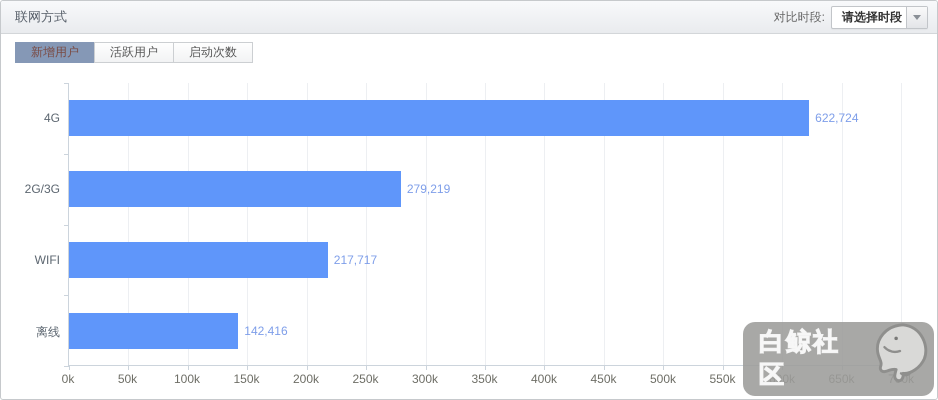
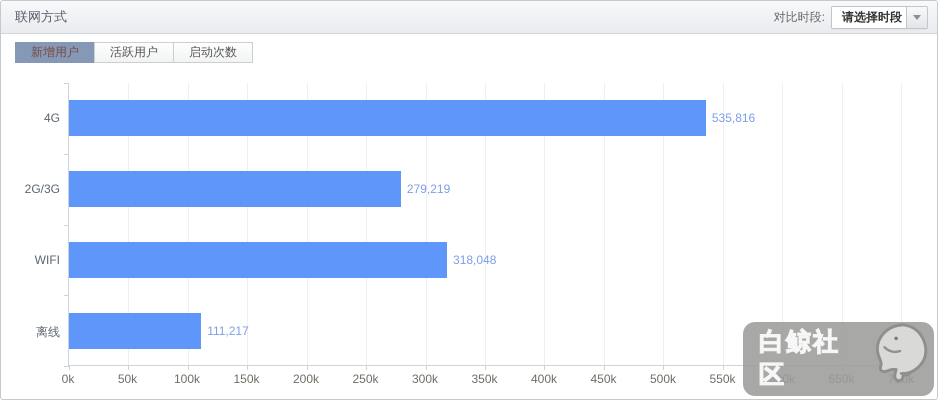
4G: 622,724 -> 535,816
WIFI: 217,717 -> 318,048
离线: 142,416 -> 111,217
